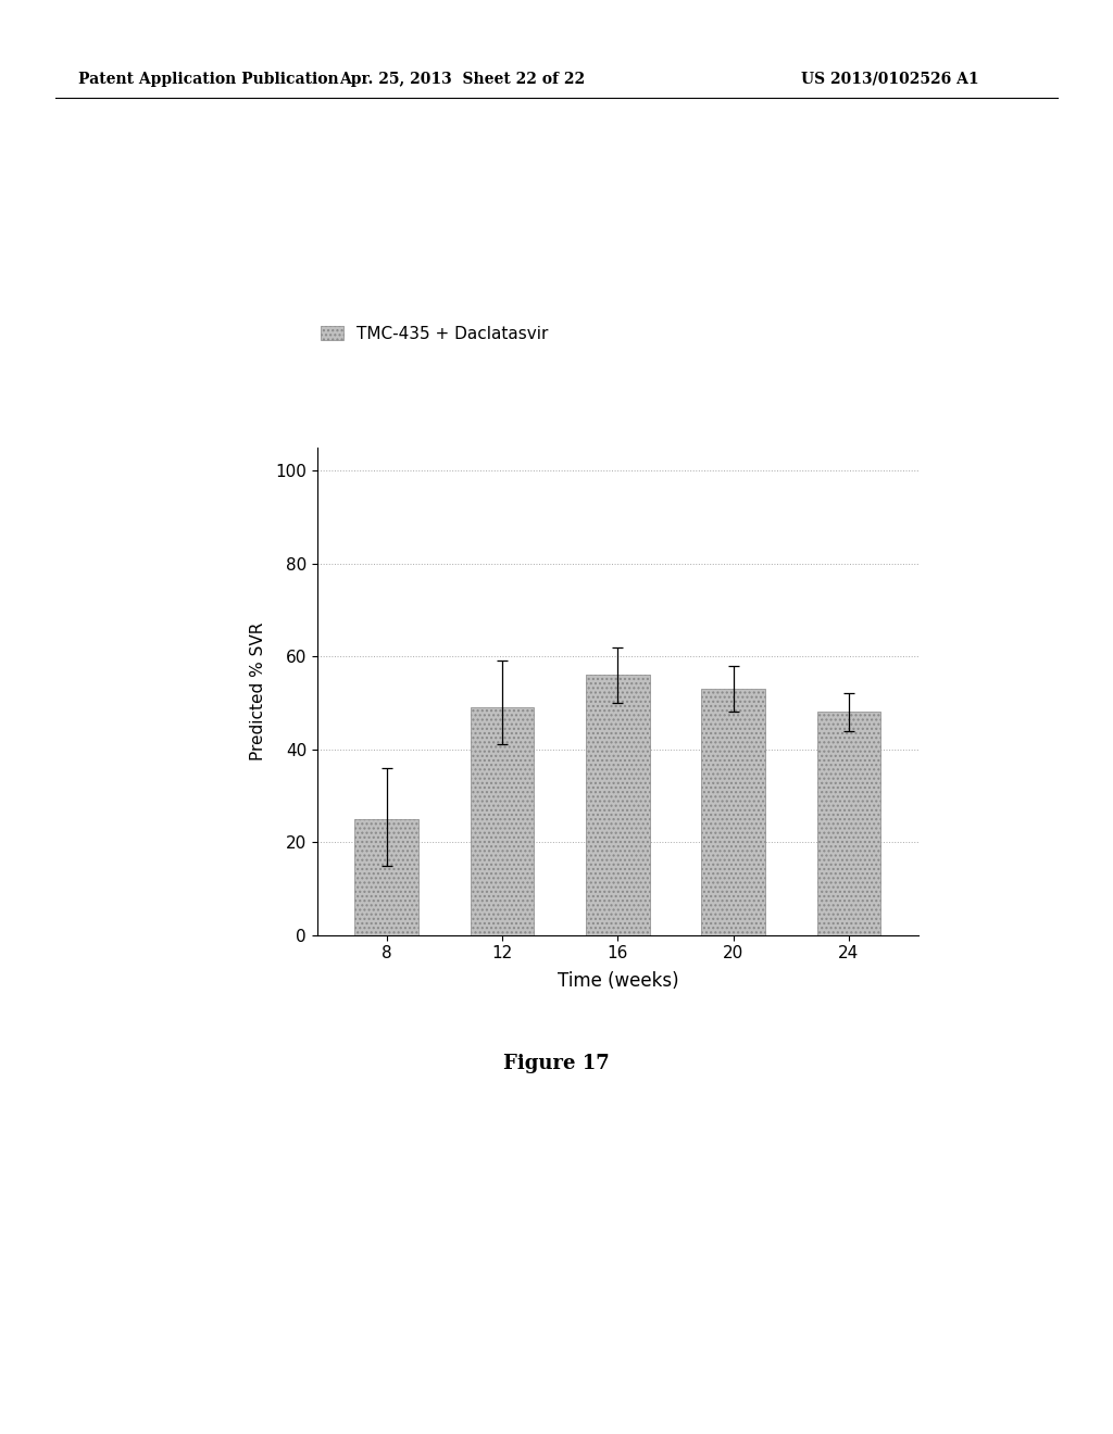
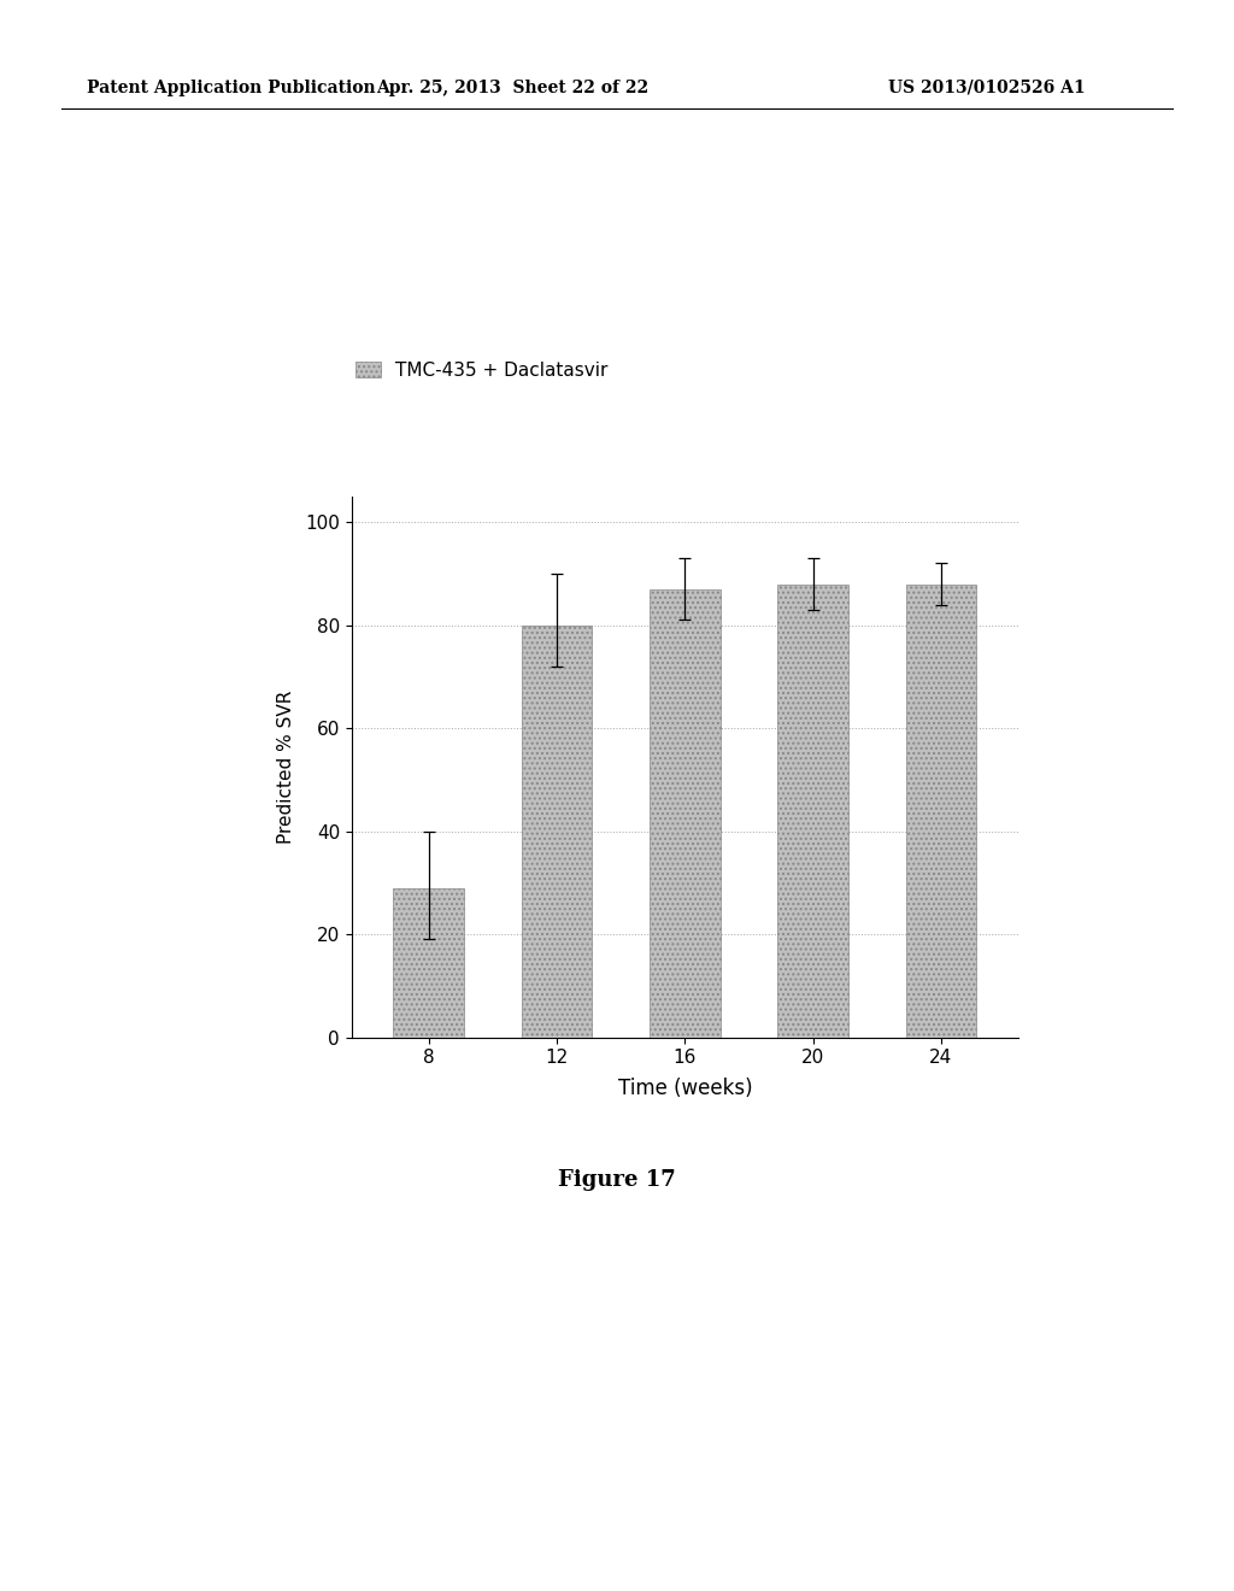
8: 25 -> 29
12: 49 -> 80
16: 56 -> 87
20: 53 -> 88
24: 48 -> 88
